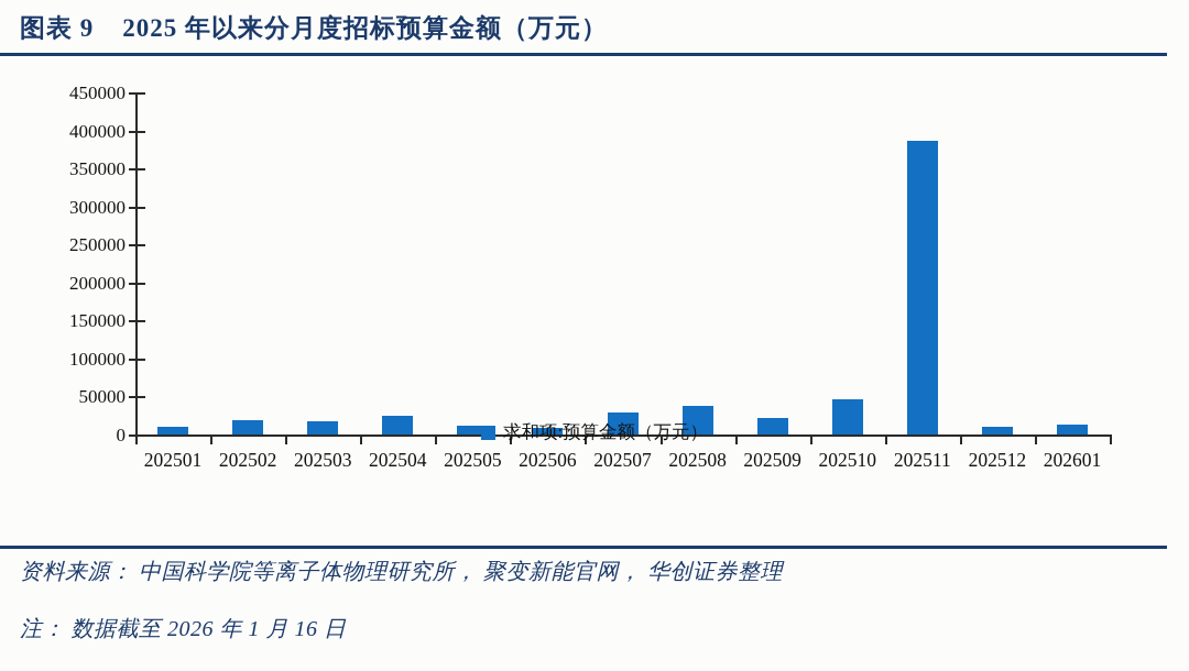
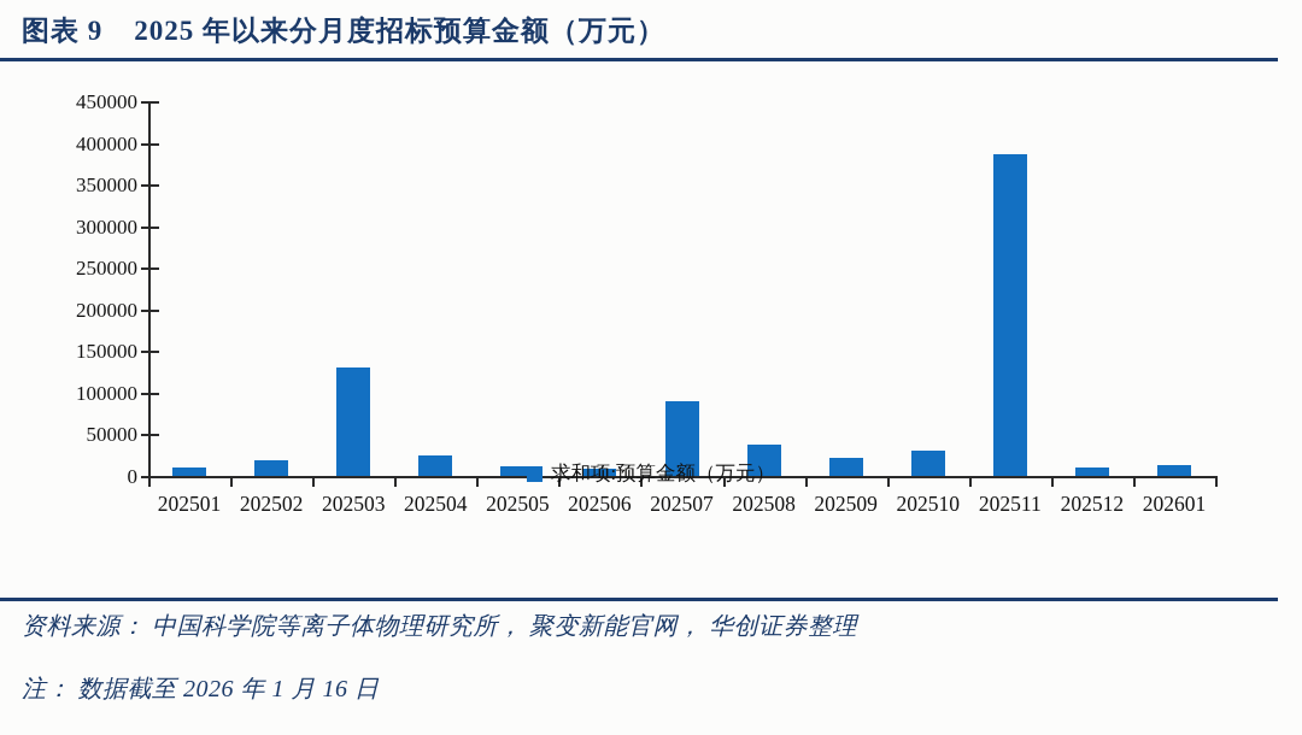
202503: 20000 -> 130000
202507: 30000 -> 90000
202510: 50000 -> 30000
